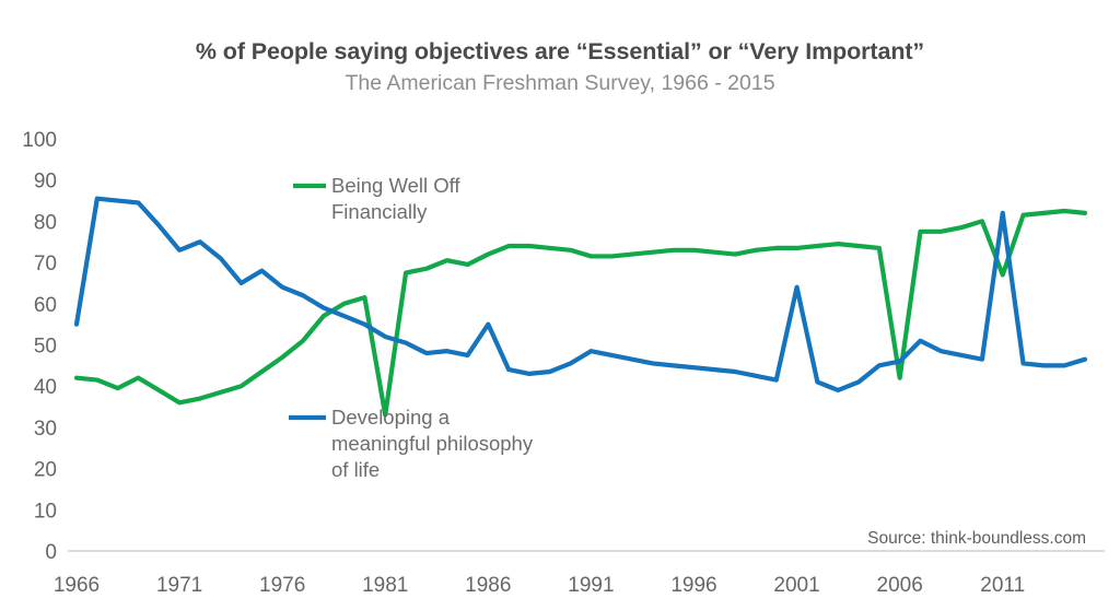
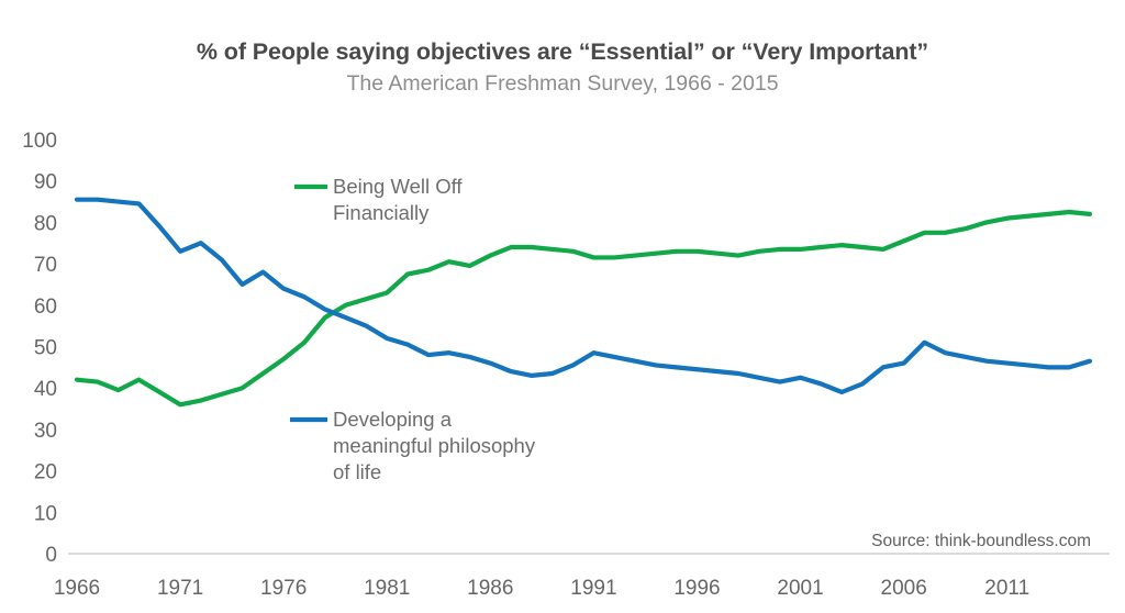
Developing a meaningful philosophy of life/1966: 55 -> 86
Being Well Off Financially/1981: 33 -> 63
Developing a meaningful philosophy of life/1986: 55 -> 46
Developing a meaningful philosophy of life/2001: 64 -> 42
Being Well Off Financially/2006: 42 -> 76
Being Well Off Financially/2011: 67 -> 81
Developing a meaningful philosophy of life/2011: 82 -> 46
